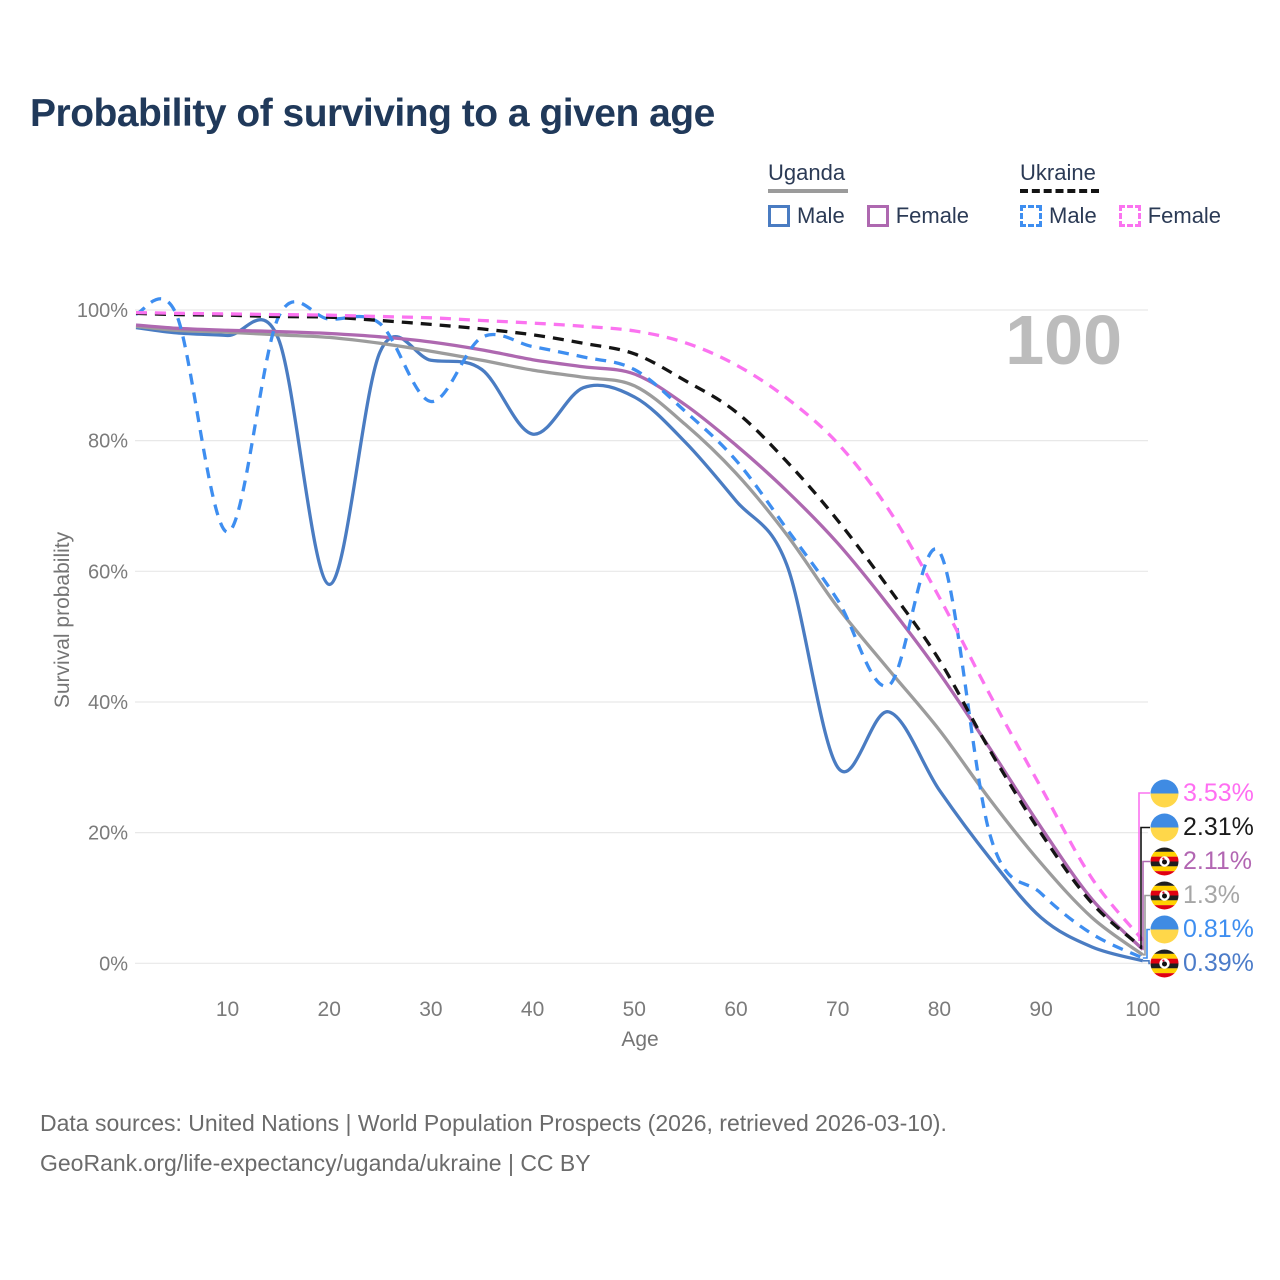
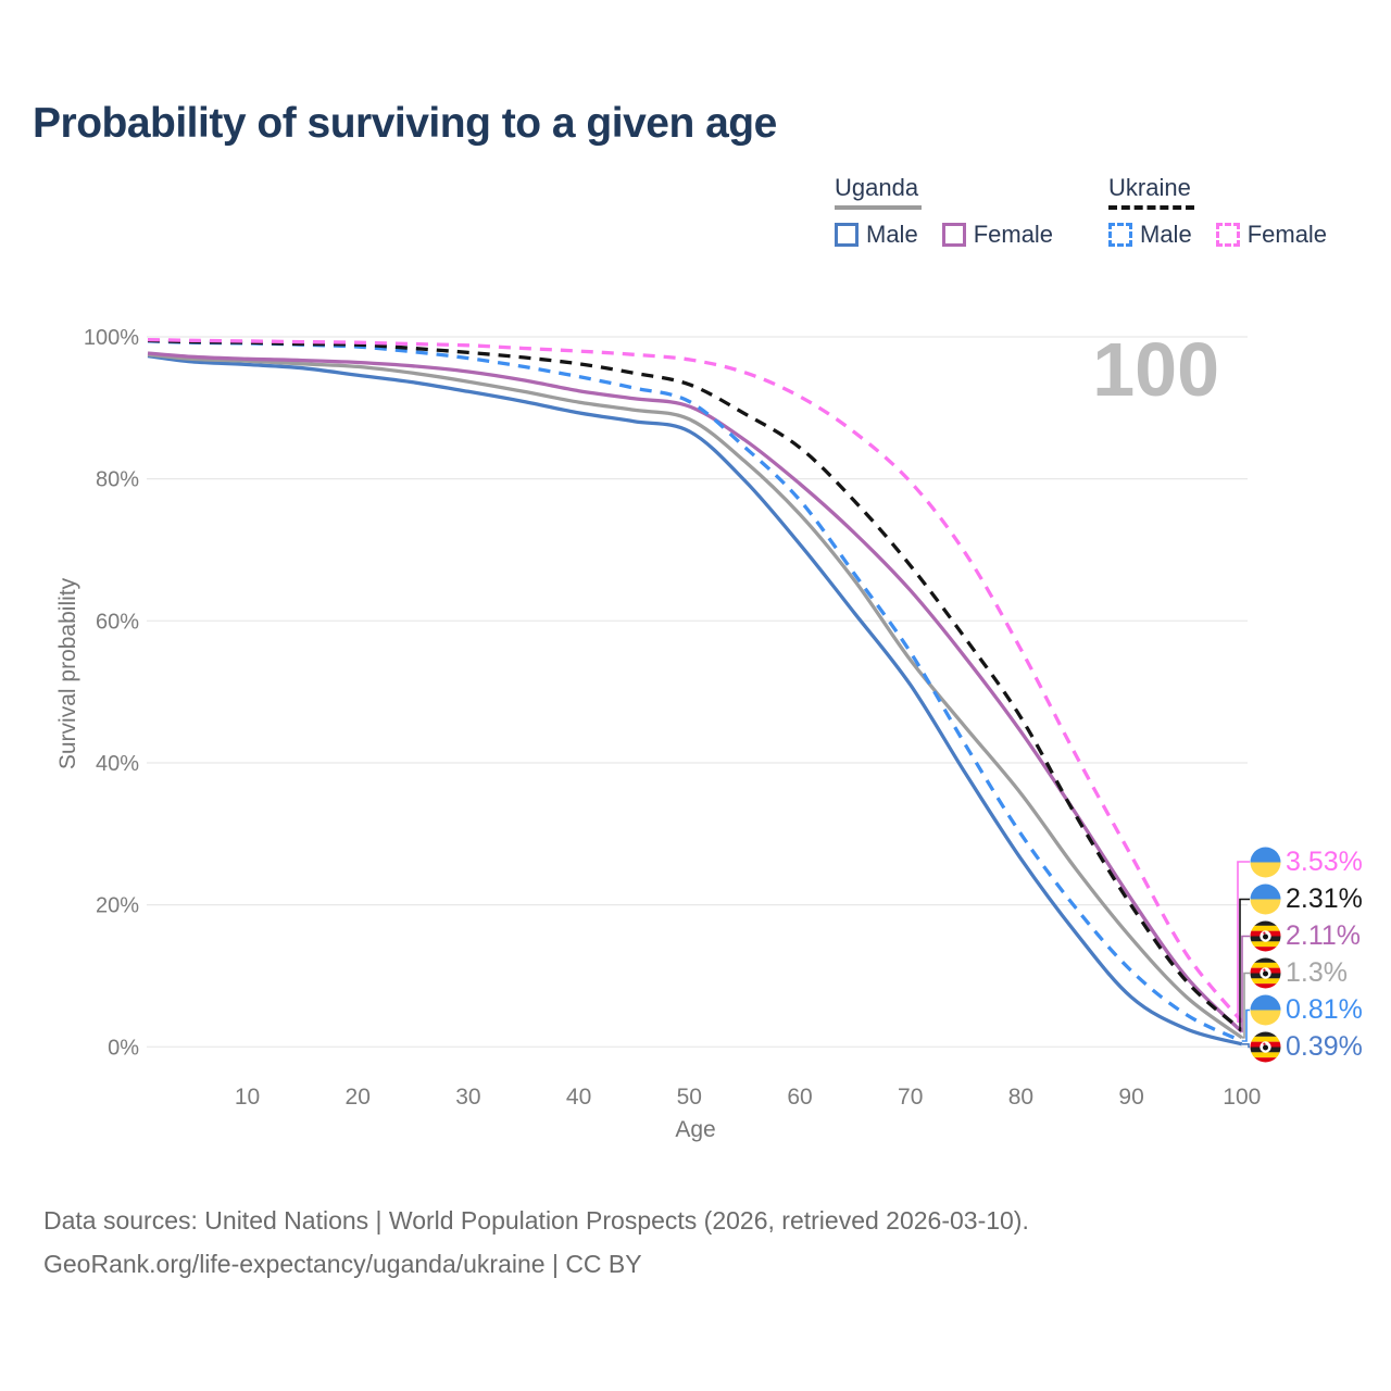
Ukraine Male/10: 66% -> 99%
Uganda Male/20: 58% -> 95%
Ukraine Male/30: 86% -> 97%
Uganda Male/40: 81% -> 89%
Uganda Male/70: 30% -> 51%
Ukraine Male/80: 63% -> 30%
